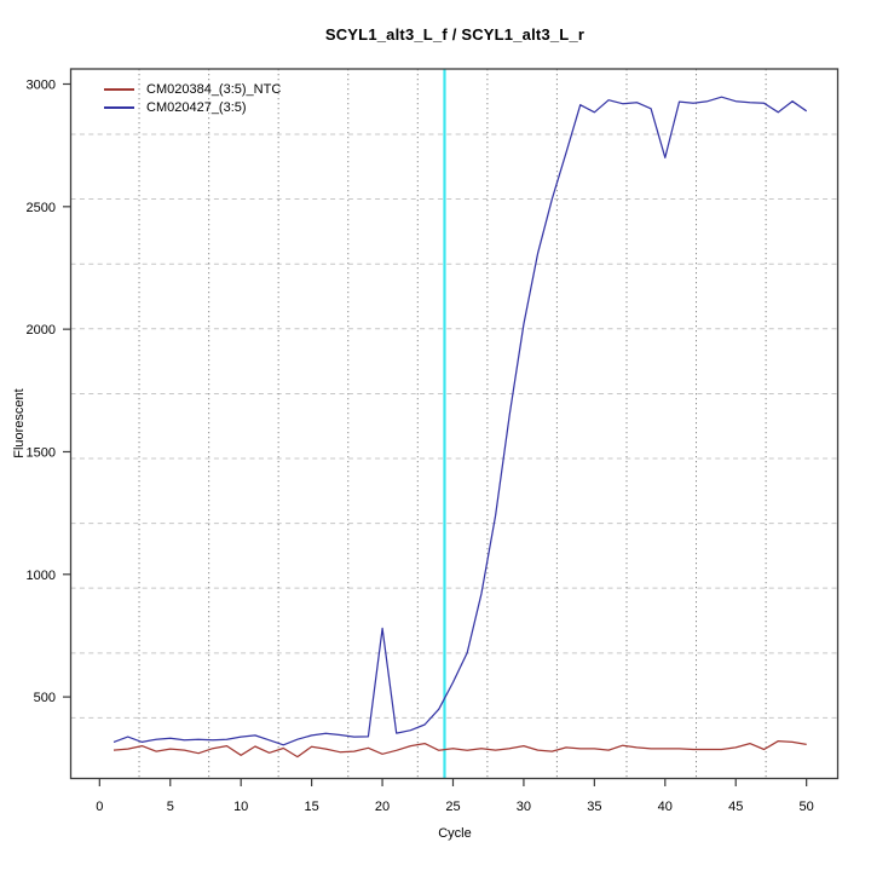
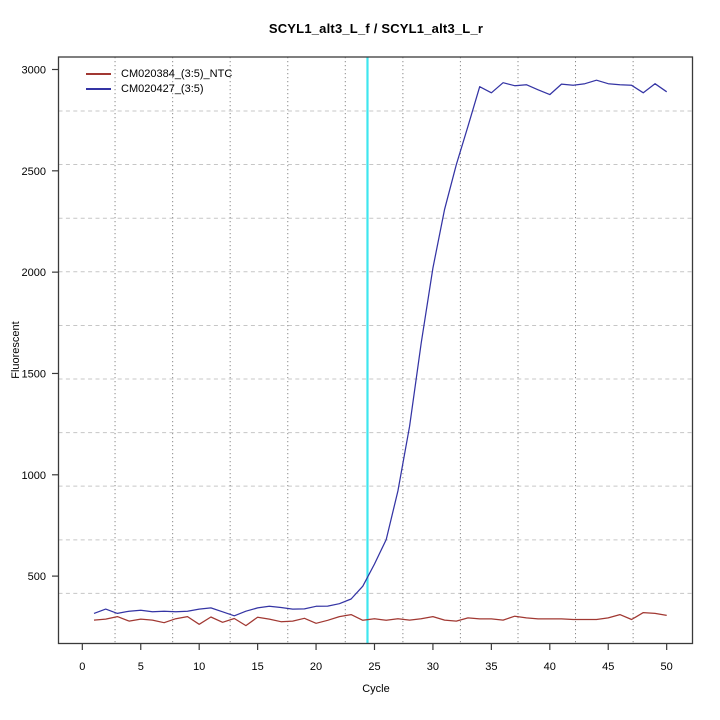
CM020427_(3:5)/20: 780 -> 350
CM020427_(3:5)/40: 2700 -> 2880
